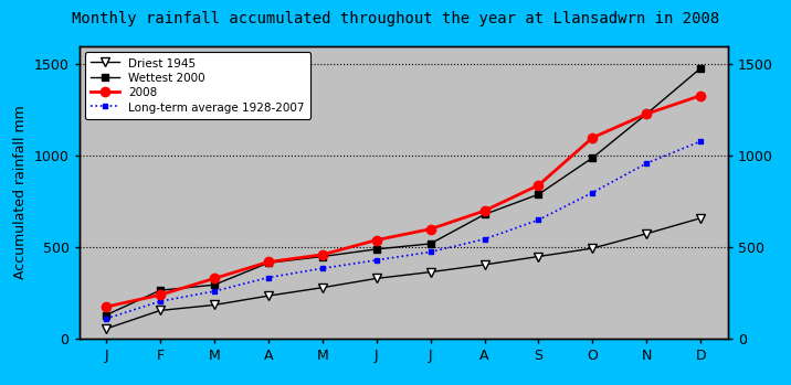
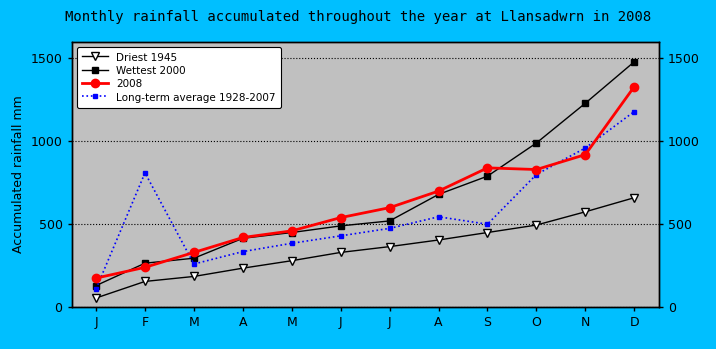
Long-term average 1928-2007/F: 200 -> 810
Long-term average 1928-2007/S: 650 -> 500
2008/O: 1100 -> 830
2008/N: 1230 -> 920
Long-term average 1928-2007/D: 1080 -> 1180
